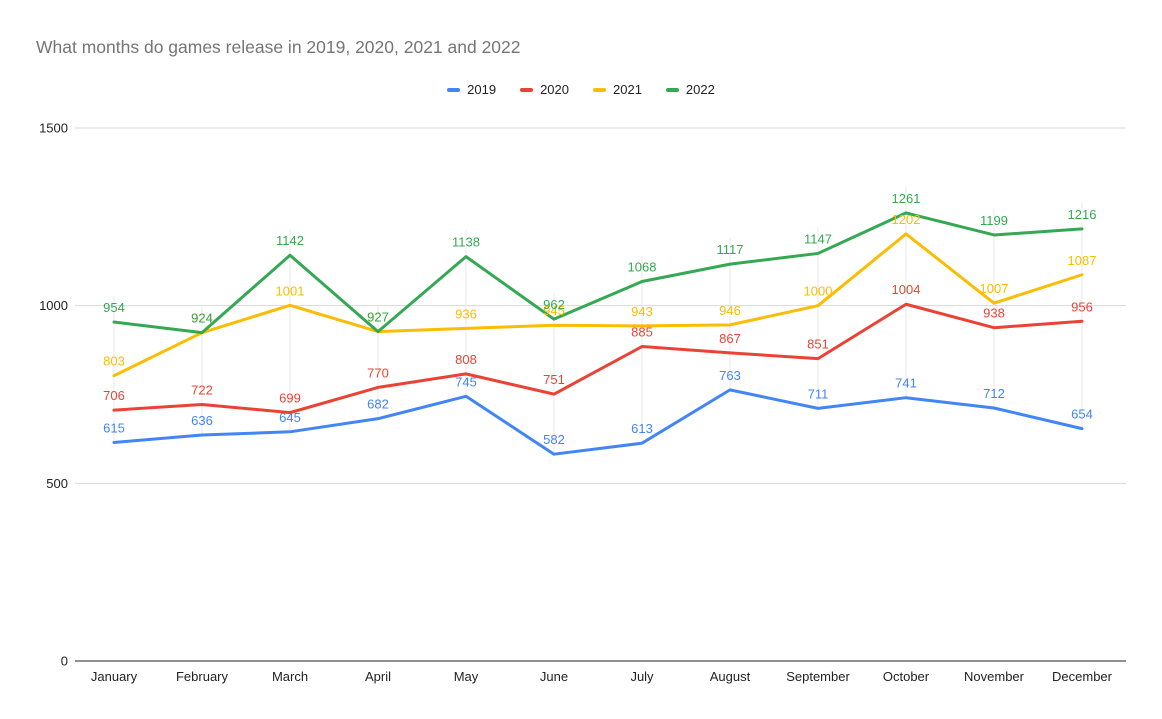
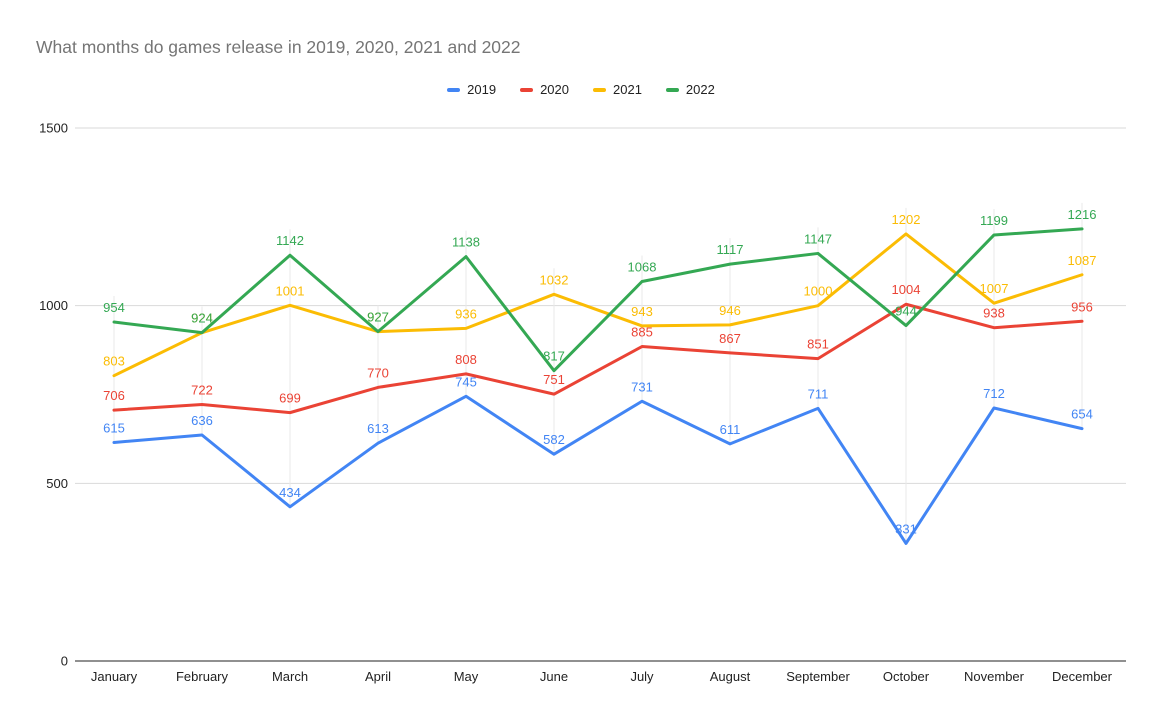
2019/March: 645 -> 434
2019/April: 682 -> 613
2021/June: 945 -> 1032
2022/June: 962 -> 817
2019/July: 613 -> 731
2019/August: 763 -> 611
2019/October: 741 -> 331
2022/October: 1261 -> 944
